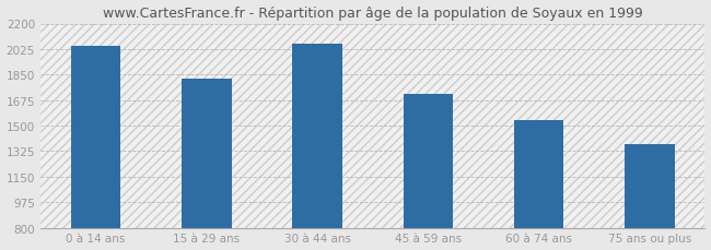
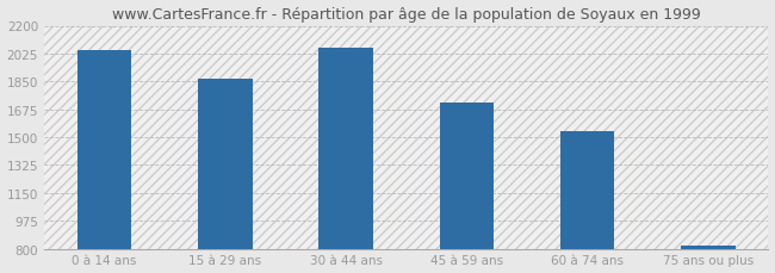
15 à 29 ans: 1820 -> 1870
75 ans ou plus: 1370 -> 820
